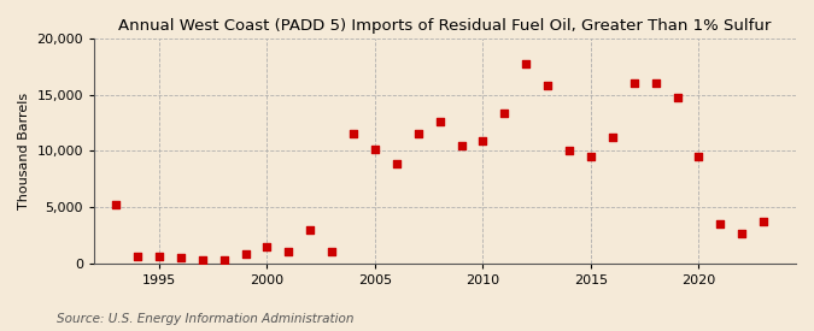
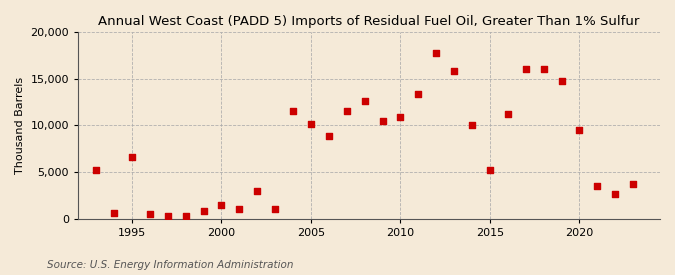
1995: 600 -> 6,600
2015: 9,500 -> 5,200
